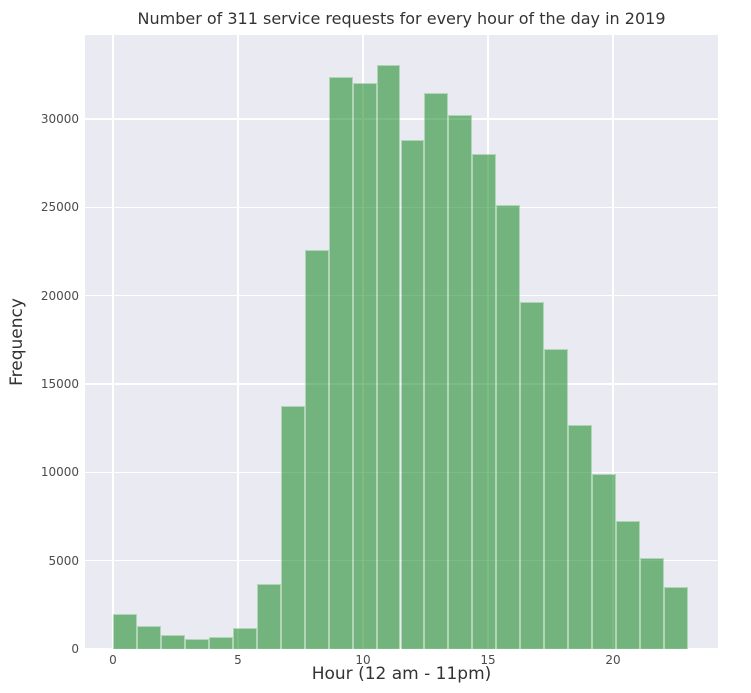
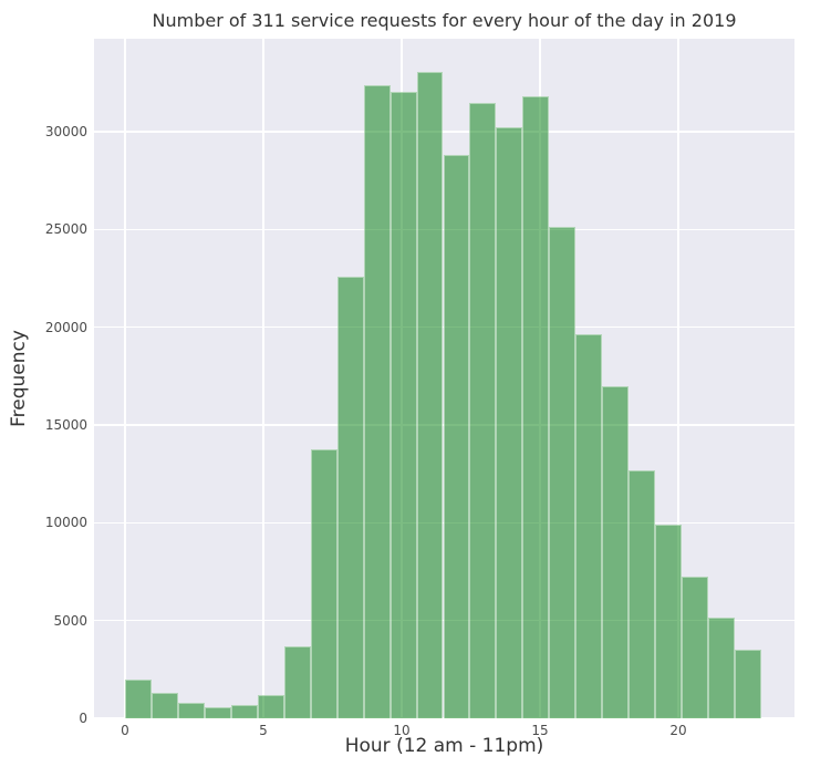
15: 28000 -> 31800
